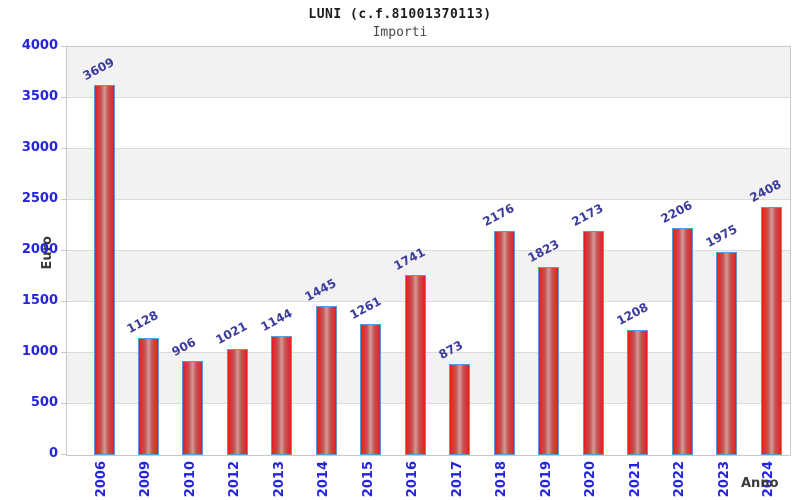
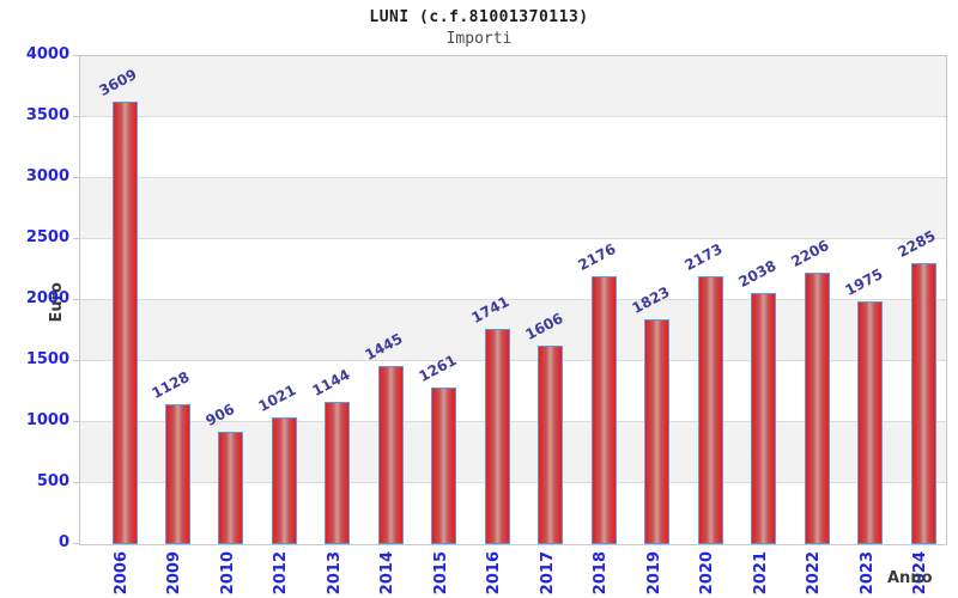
2017: 873 -> 1606
2021: 1208 -> 2038
2024: 2408 -> 2285
